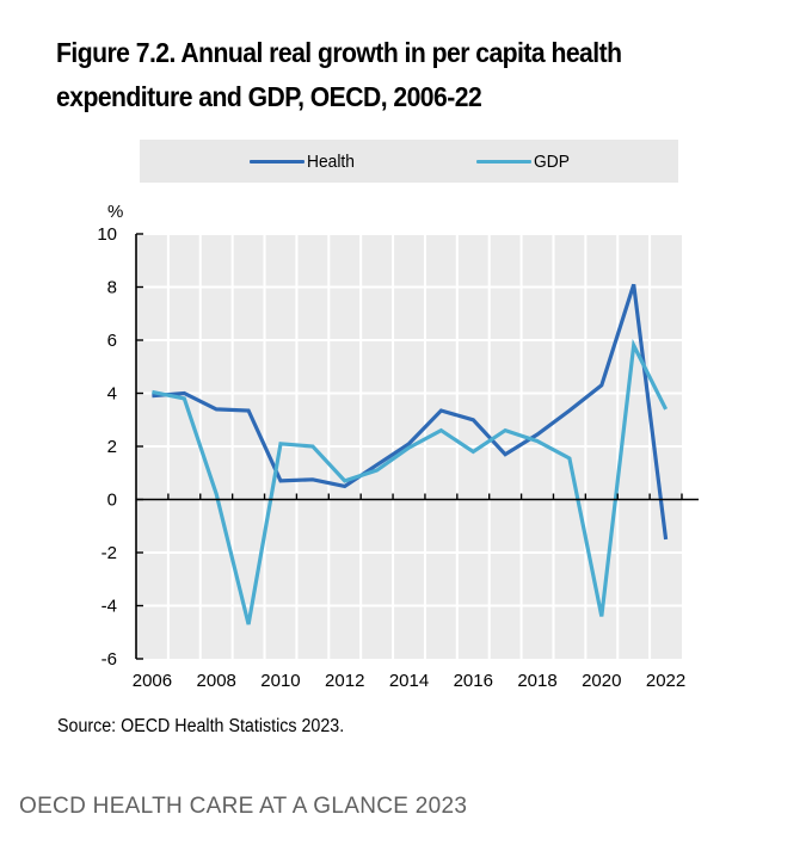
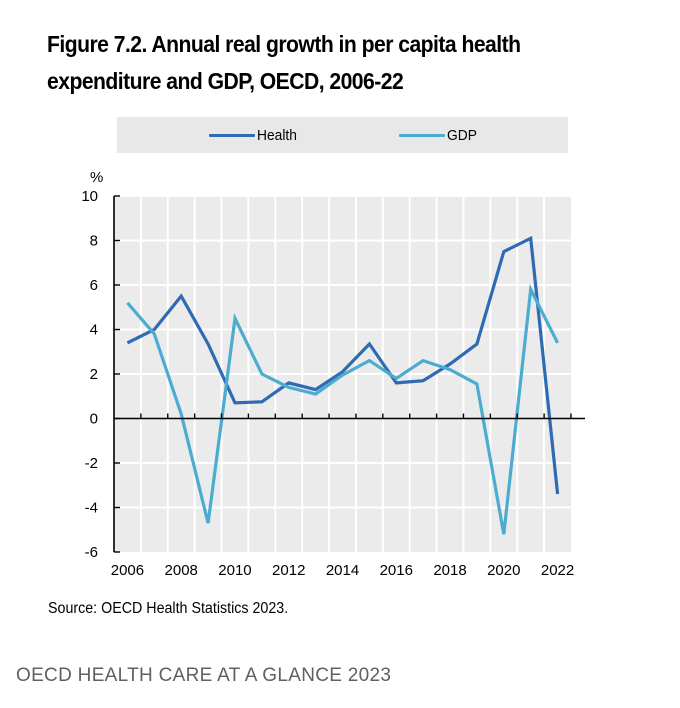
Health/2006: 3.9 -> 3.4
GDP/2006: 4.0 -> 5.2
Health/2008: 3.4 -> 5.5
GDP/2010: 2.1 -> 4.5
Health/2012: 0.5 -> 1.6
GDP/2012: 0.7 -> 1.4
Health/2016: 3.0 -> 1.6
Health/2020: 4.3 -> 7.5
GDP/2020: -4.4 -> -5.2
Health/2022: -1.5 -> -3.4
